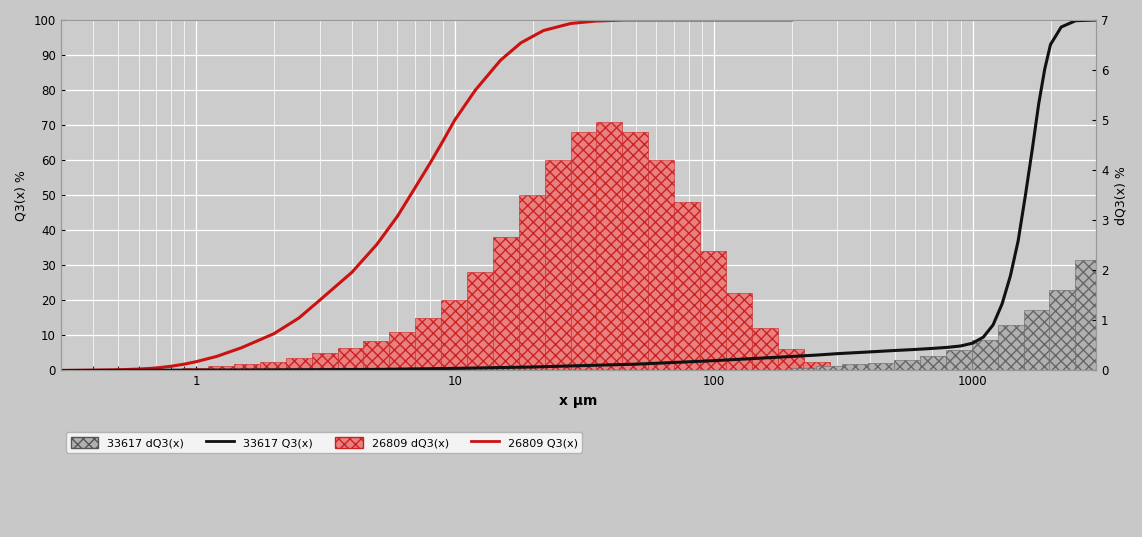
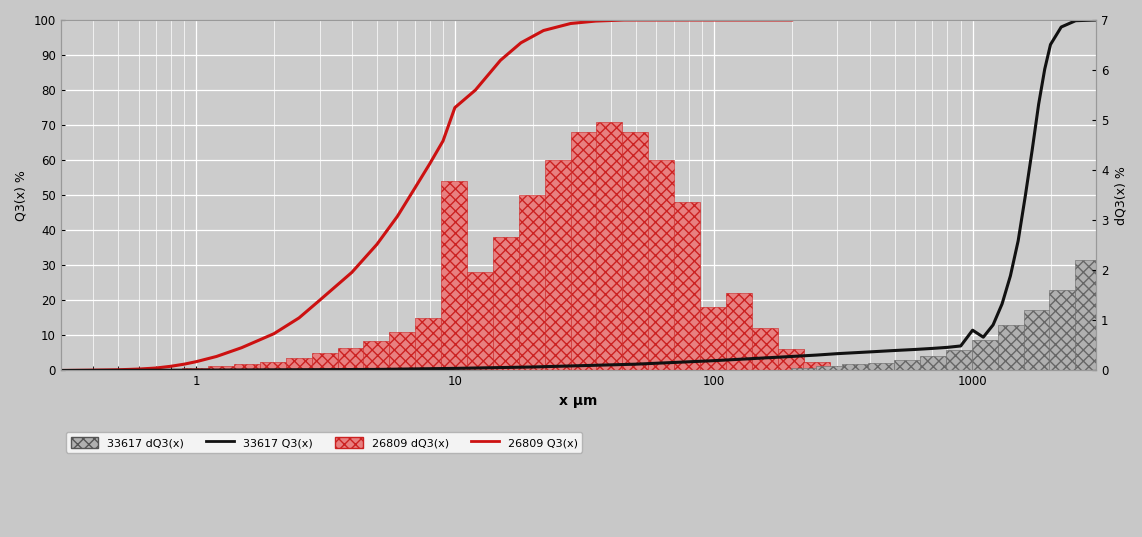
26809 dQ3(x)/10: 20.0 -> 54.0
26809 Q3(x)/10: 71.5 -> 75.0
26809 dQ3(x)/100: 34.0 -> 18.0
33617 Q3(x)/1000: 7.8 -> 11.5
